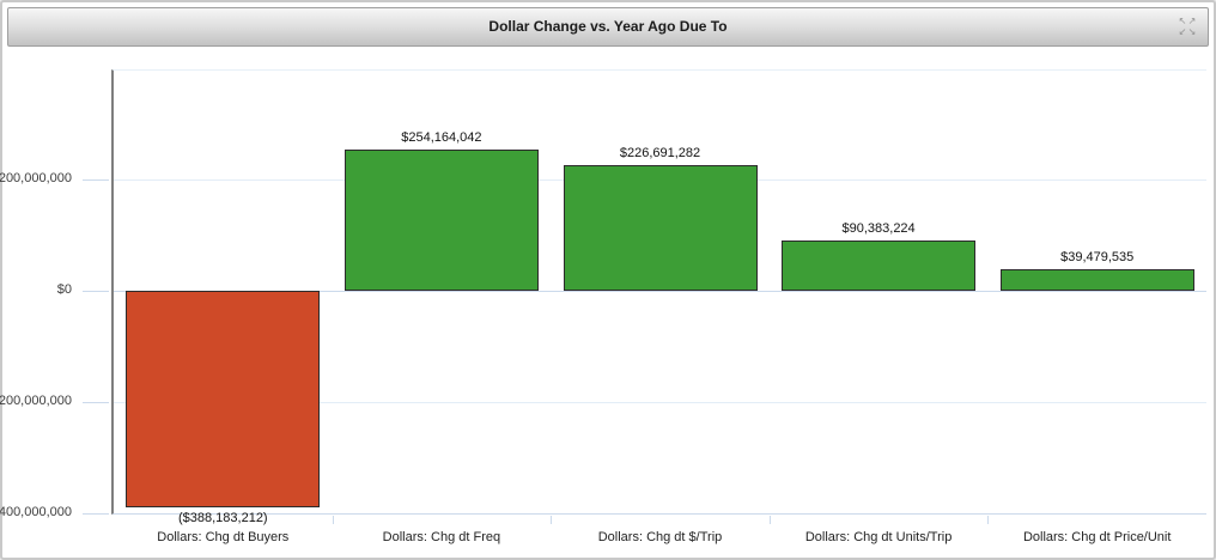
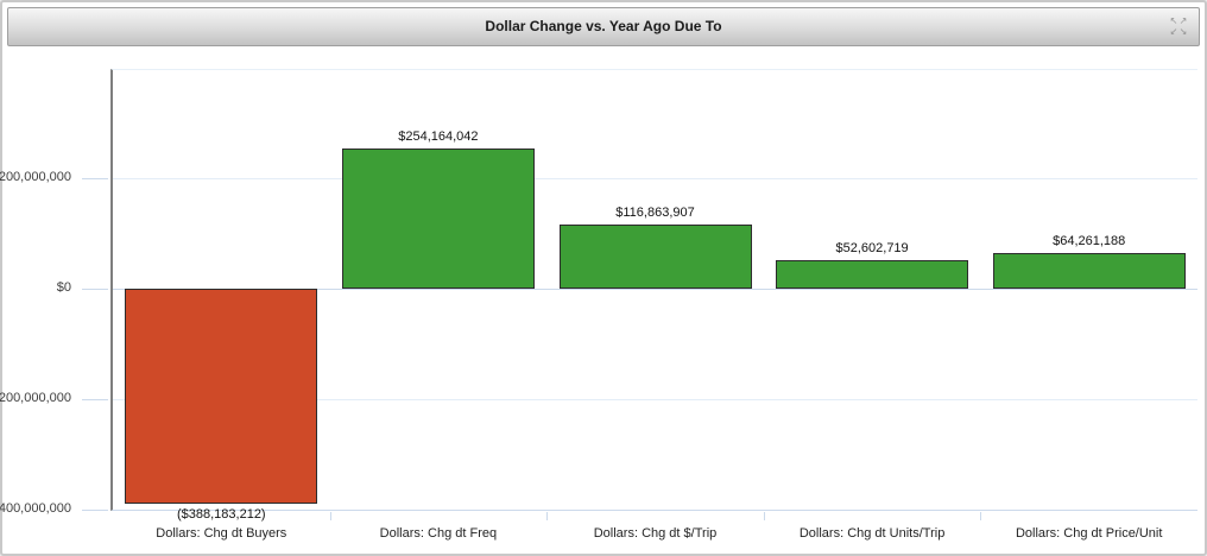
Dollars: Chg dt $/Trip: $226,691,282 -> $116,863,907
Dollars: Chg dt Units/Trip: $90,383,224 -> $52,602,719
Dollars: Chg dt Price/Unit: $39,479,535 -> $64,261,188
